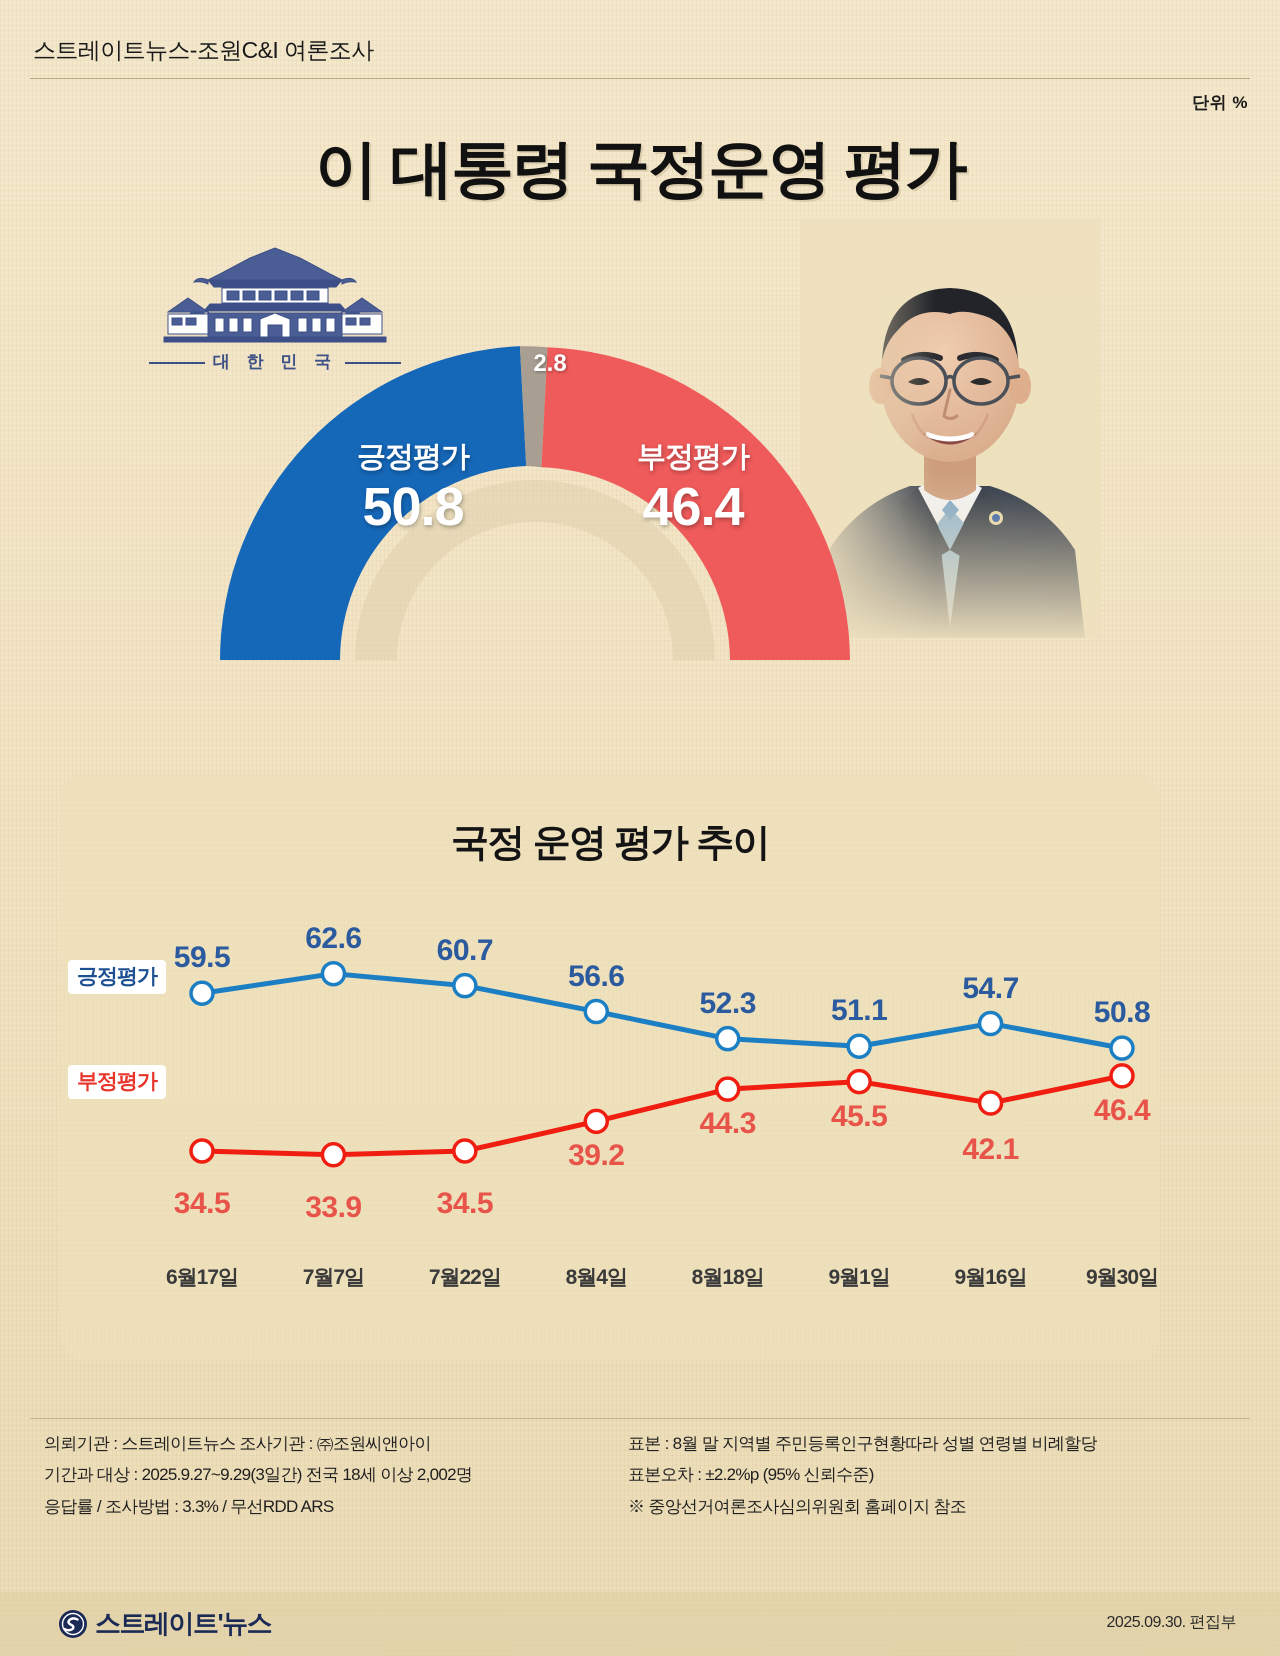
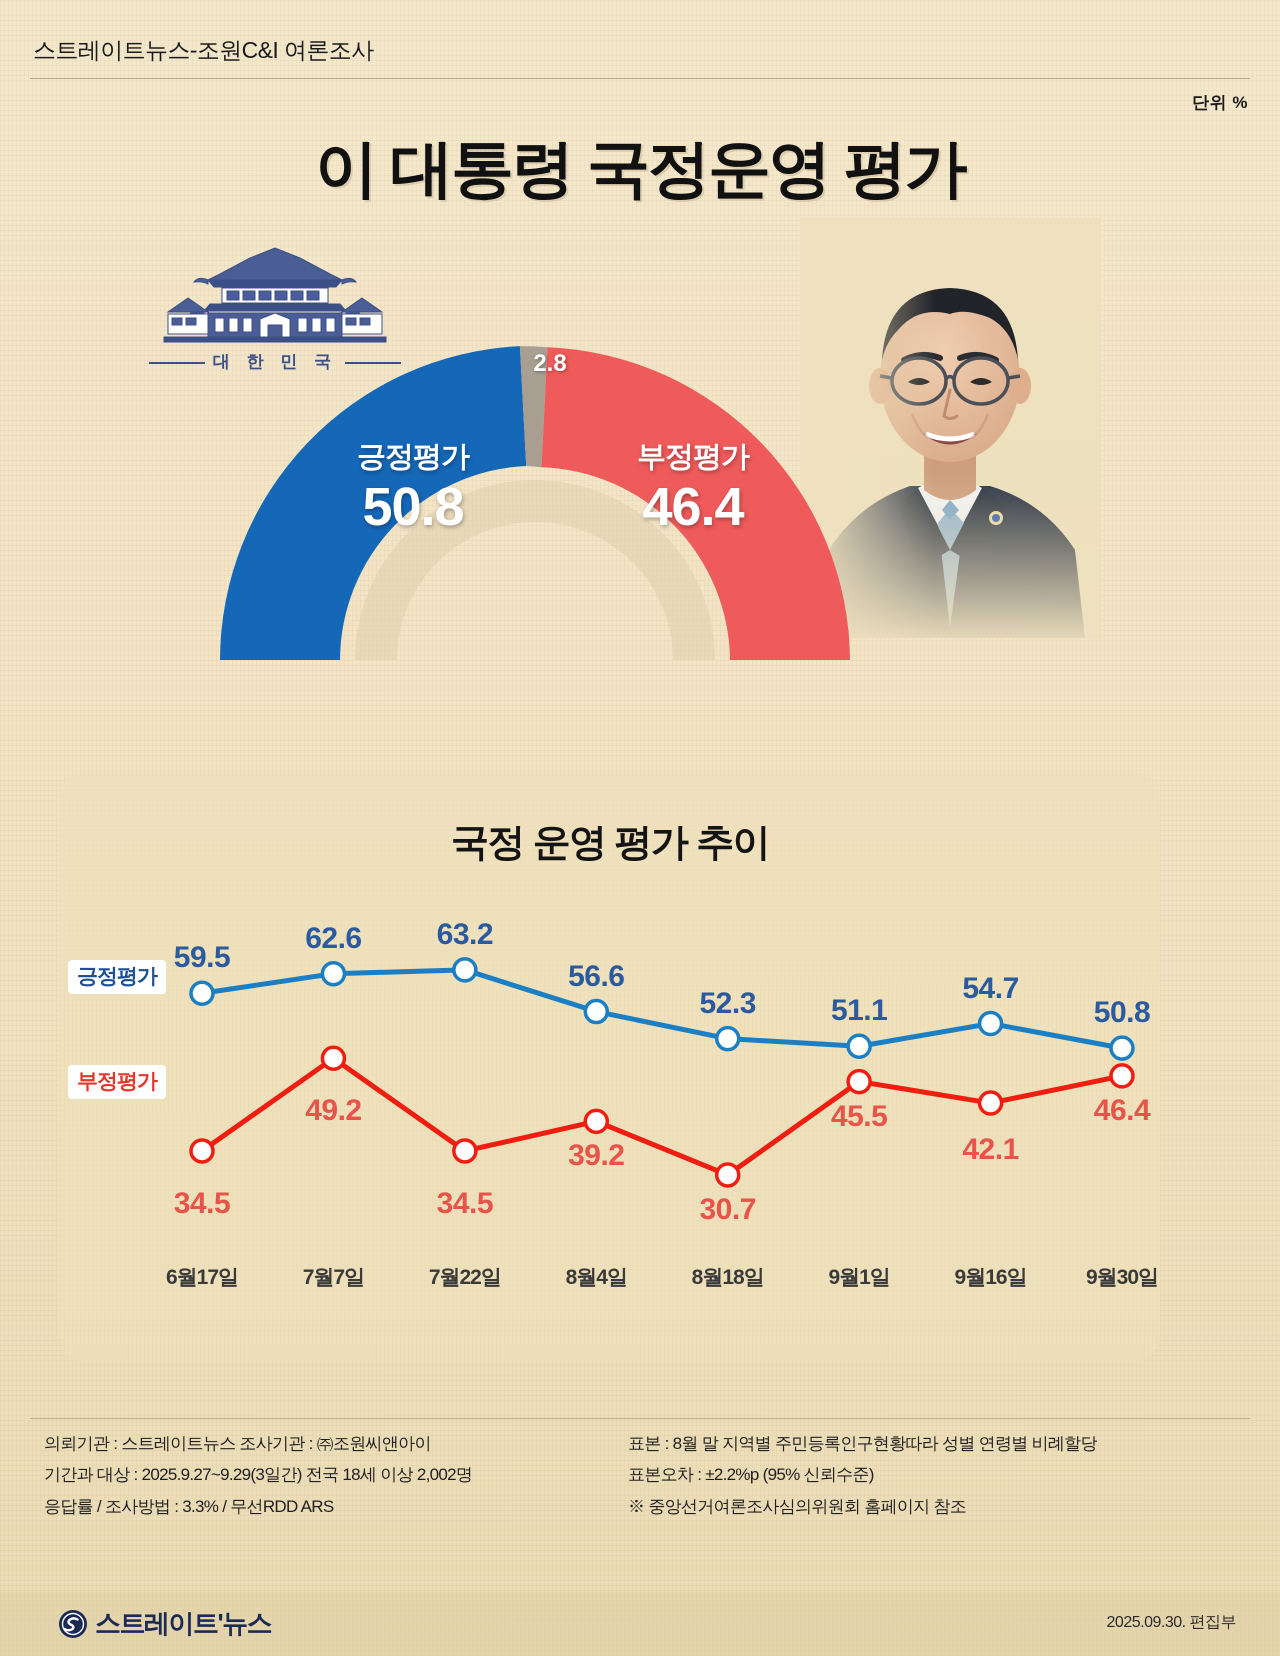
부정평가/7월7일: 33.9 -> 49.2
긍정평가/7월22일: 60.7 -> 63.2
부정평가/8월18일: 44.3 -> 30.7
